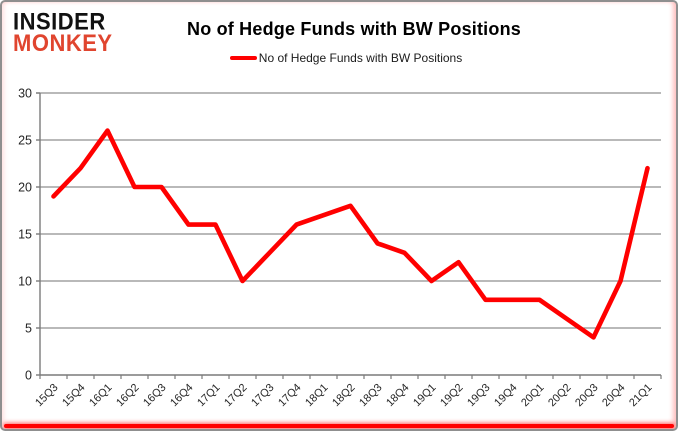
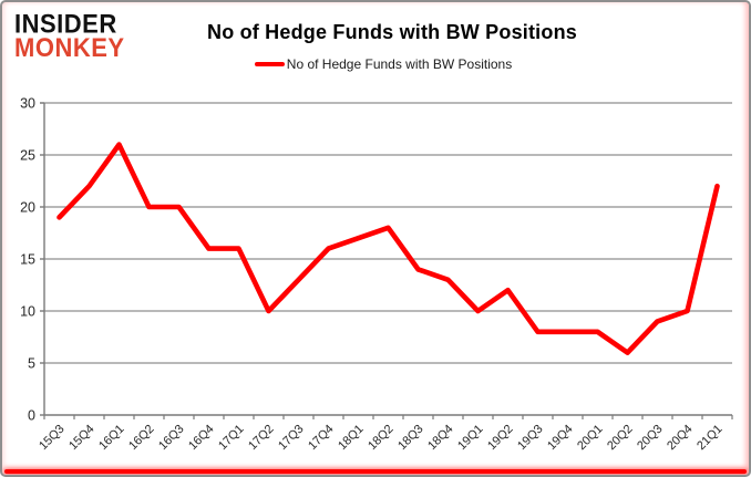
20Q3: 4 -> 9
